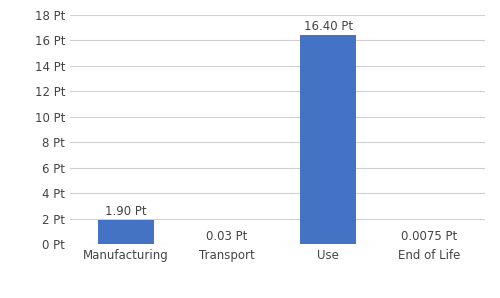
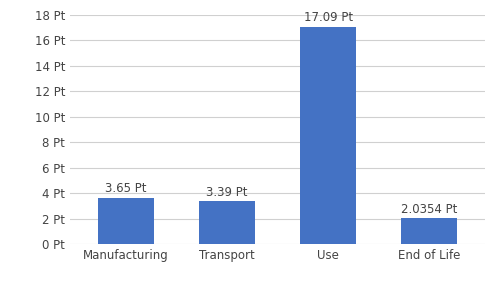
Manufacturing: 1.90 -> 3.65
Transport: 0.03 -> 3.39
Use: 16.40 -> 17.09
End of Life: 0.0075 -> 2.0354
